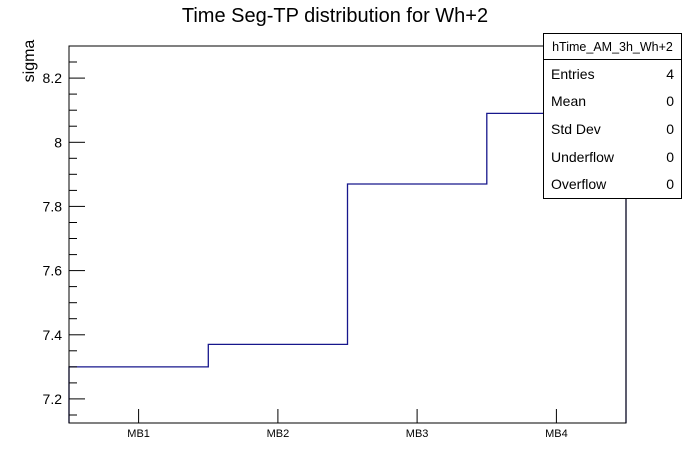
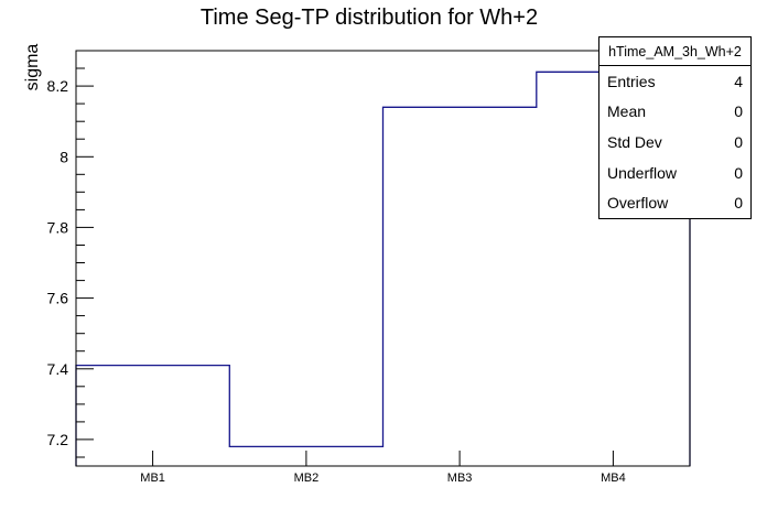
MB1: 7.30 -> 7.41
MB2: 7.37 -> 7.18
MB3: 7.87 -> 8.14
MB4: 8.09 -> 8.24
